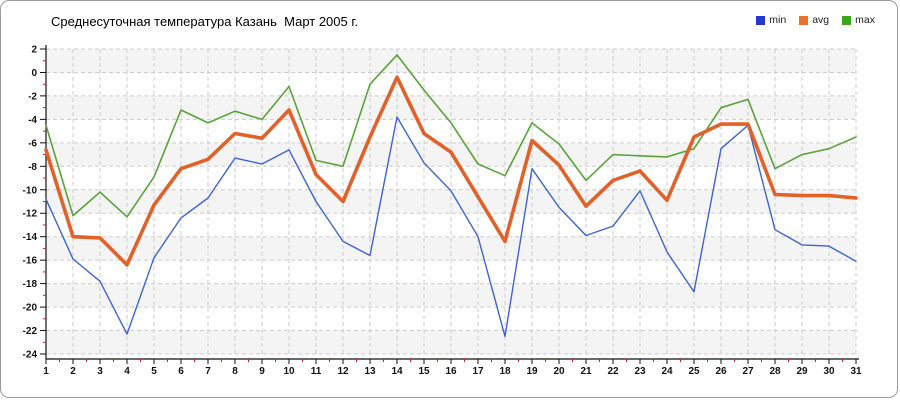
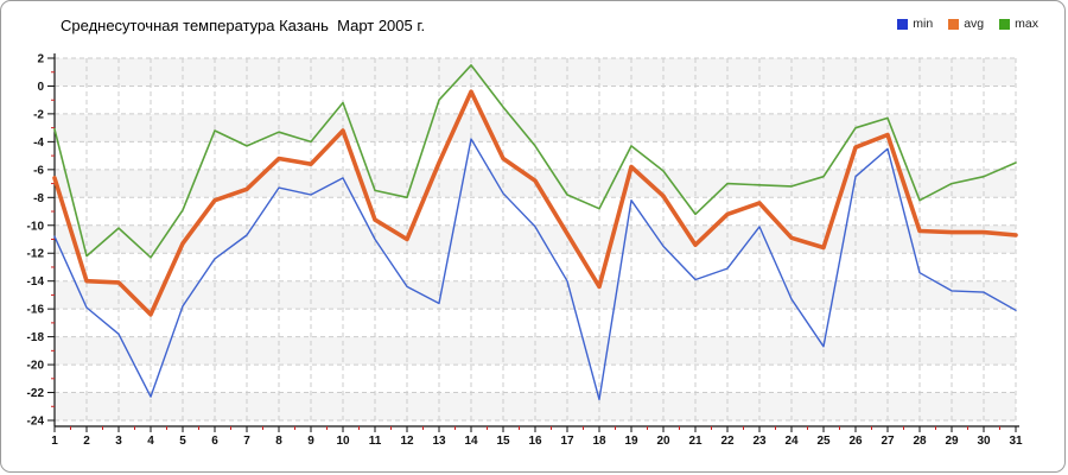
max/1: -4.5 -> -3.1
avg/11: -8.7 -> -9.6
avg/25: -5.5 -> -11.6
avg/27: -4.4 -> -3.5
